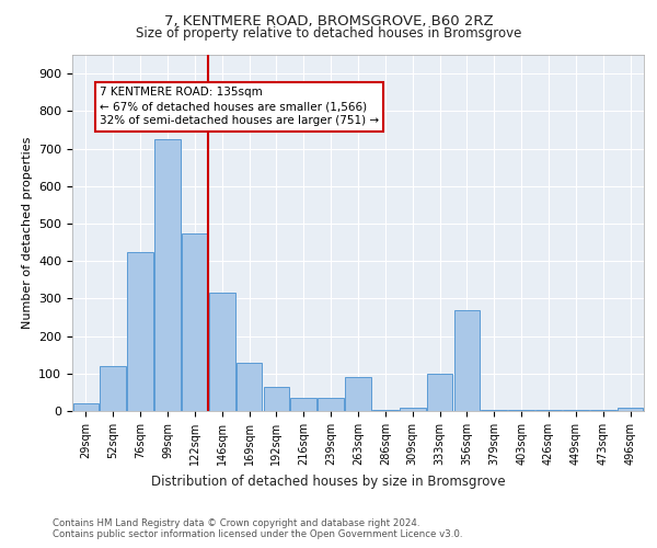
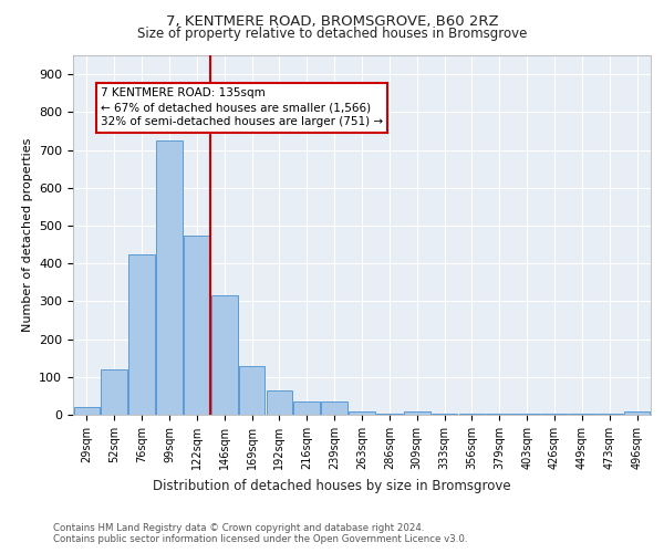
263sqm: 90 -> 10
333sqm: 100 -> 2
356sqm: 270 -> 2
